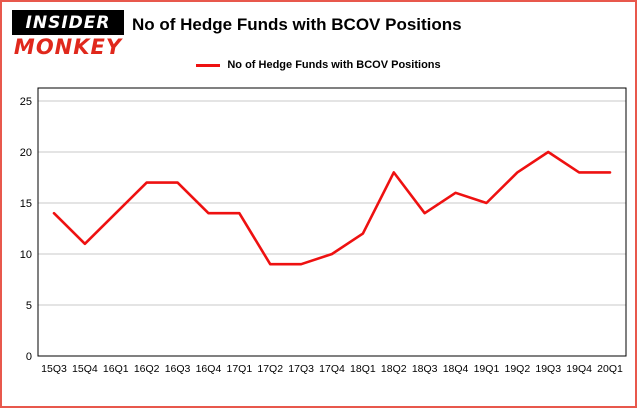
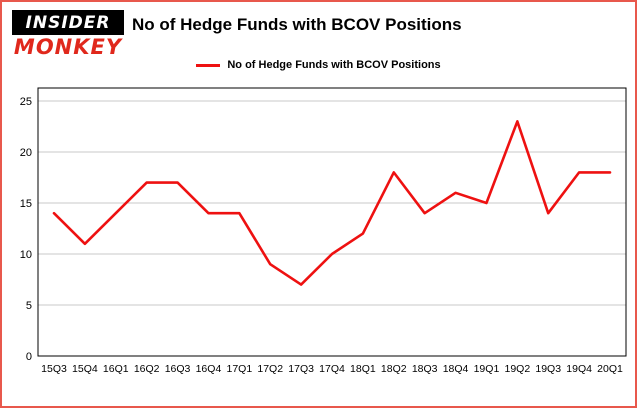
17Q3: 9 -> 7
19Q2: 18 -> 23
19Q3: 20 -> 14
